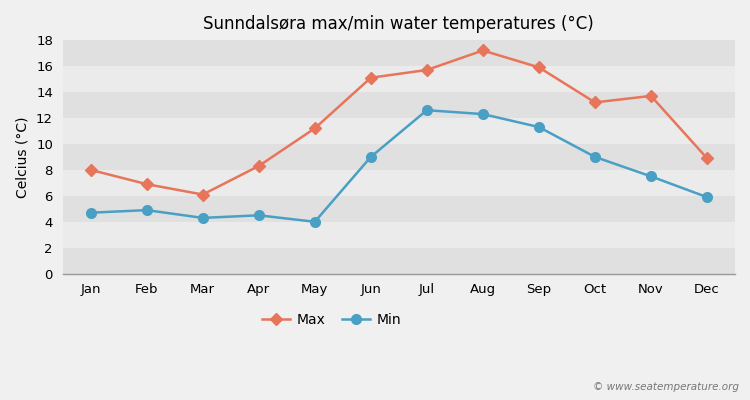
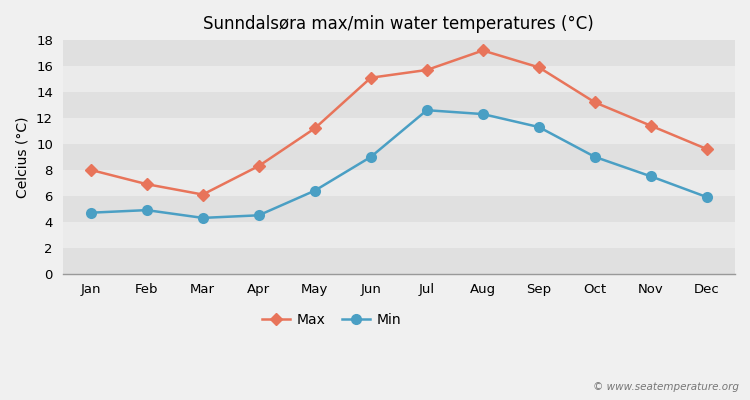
Min/May: 4.0 -> 6.4
Max/Nov: 13.7 -> 11.4
Max/Dec: 8.9 -> 9.6
